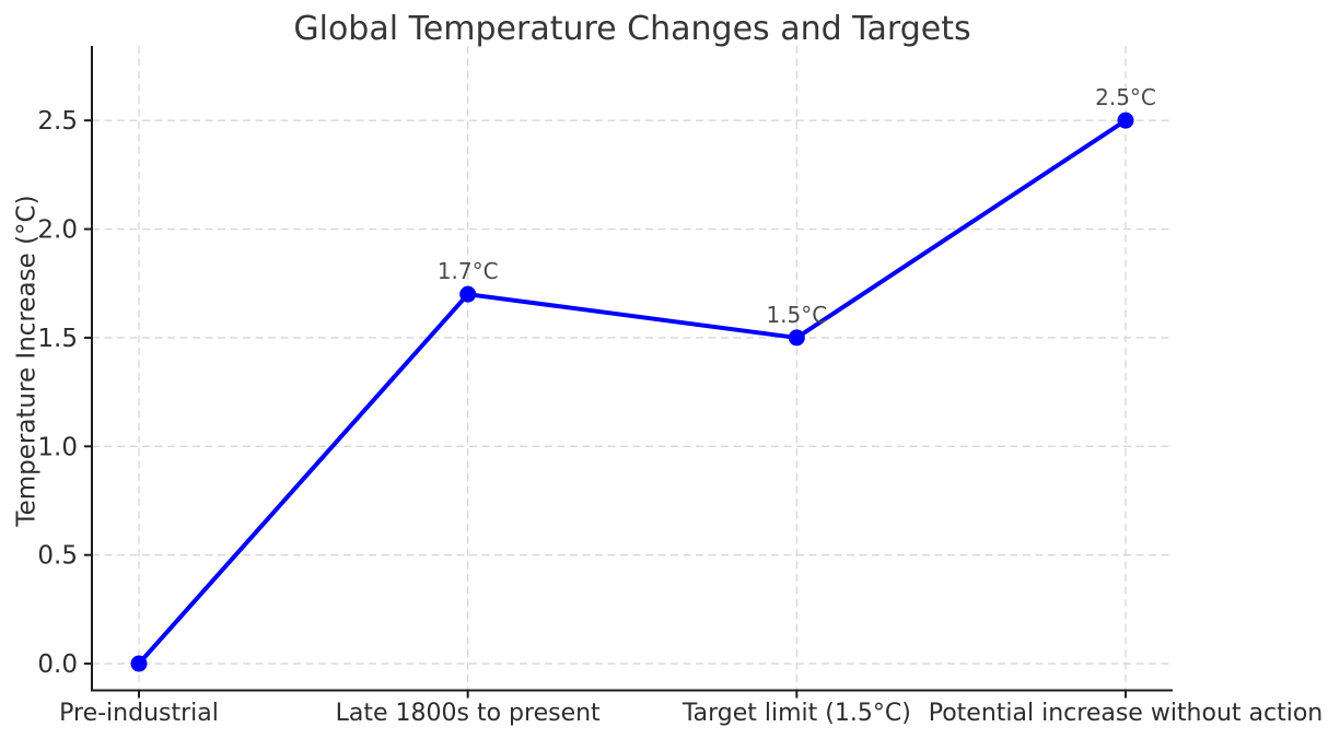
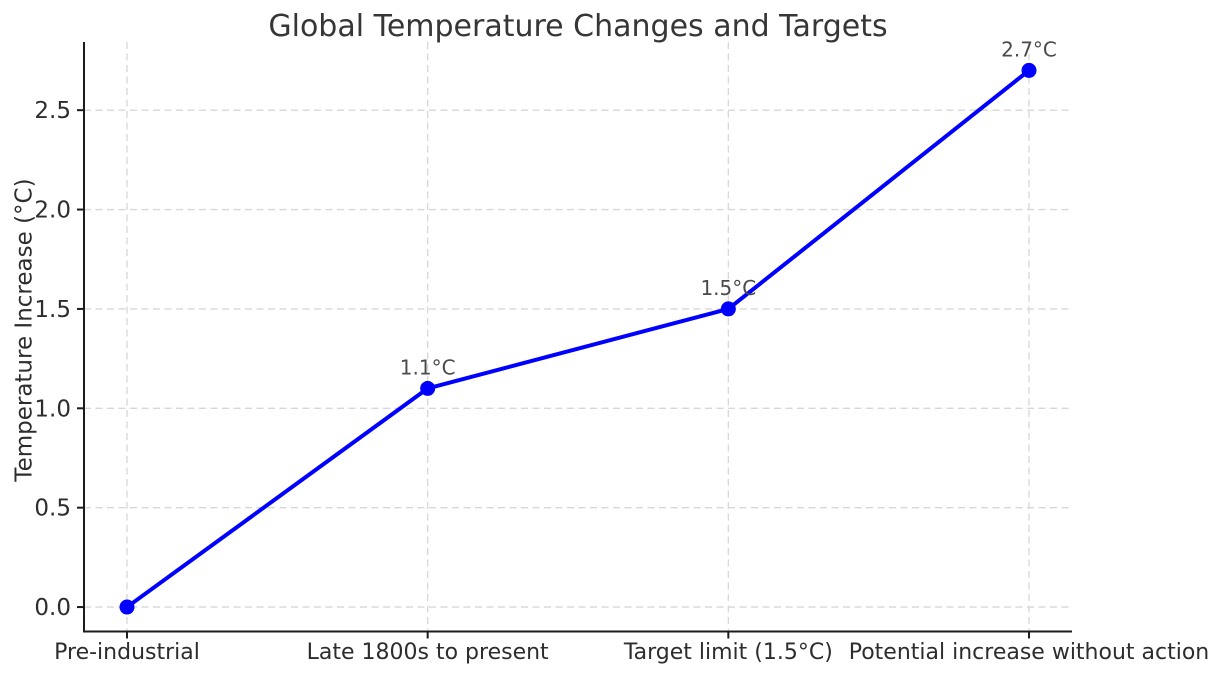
Late 1800s to present: 1.7°C -> 1.1°C
Potential increase without action: 2.5°C -> 2.7°C
